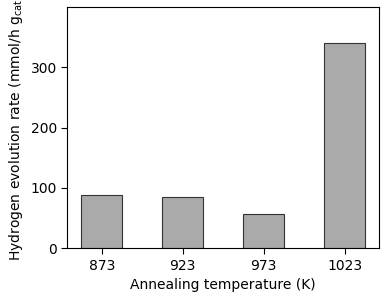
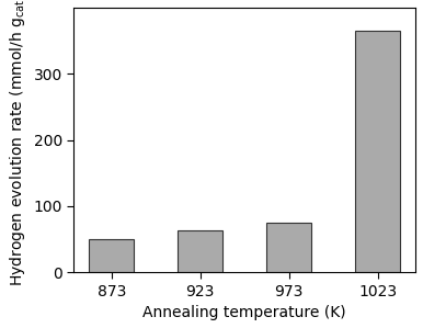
873: 88 -> 50
923: 84 -> 63
973: 56 -> 75
1023: 340 -> 365
